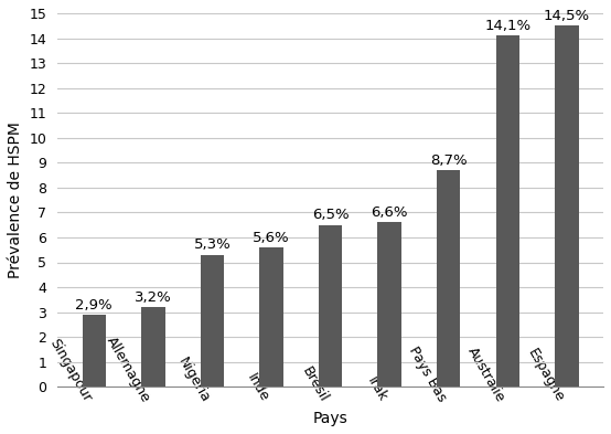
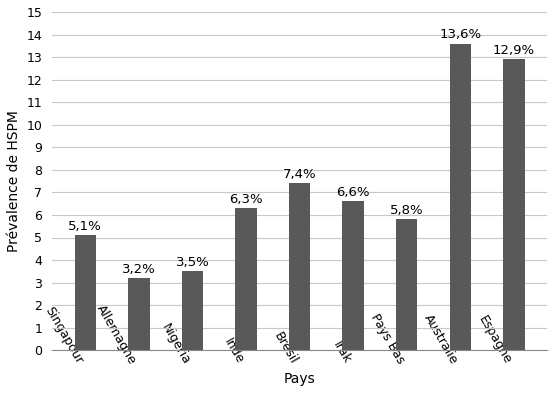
Singapour: 2,9% -> 5,1%
Nigeria: 5,3% -> 3,5%
Inde: 5,6% -> 6,3%
Brésil: 6,5% -> 7,4%
Pays Bas: 8,7% -> 5,8%
Australie: 14,1% -> 13,6%
Espagne: 14,5% -> 12,9%
